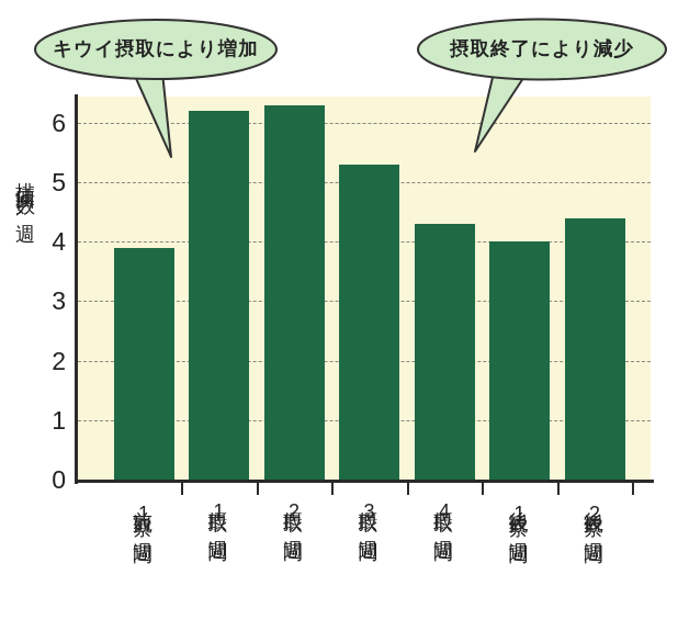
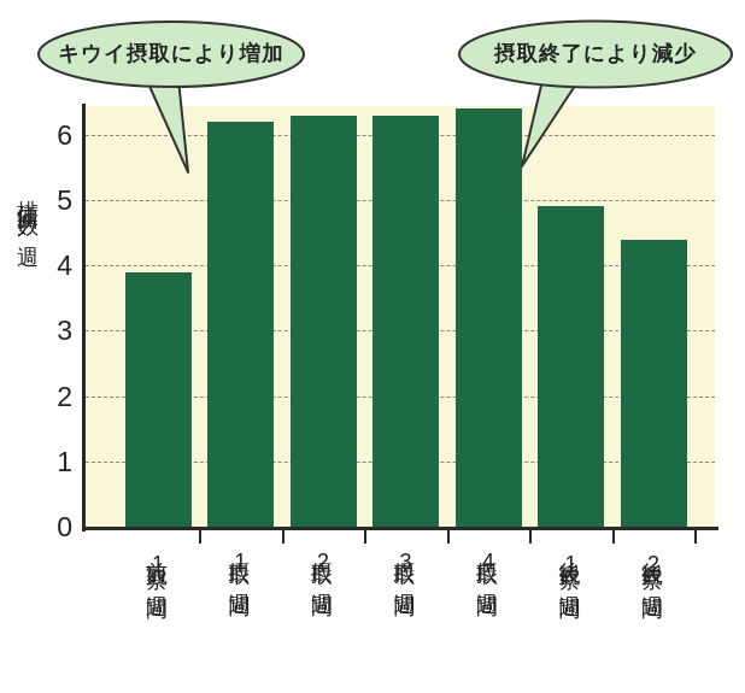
摂取3週間: 5.3 -> 6.3
摂取4週間: 4.3 -> 6.4
後観察1週間: 4.0 -> 4.9
